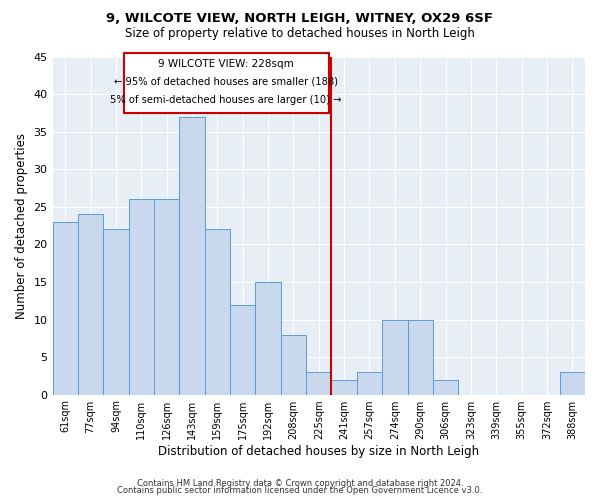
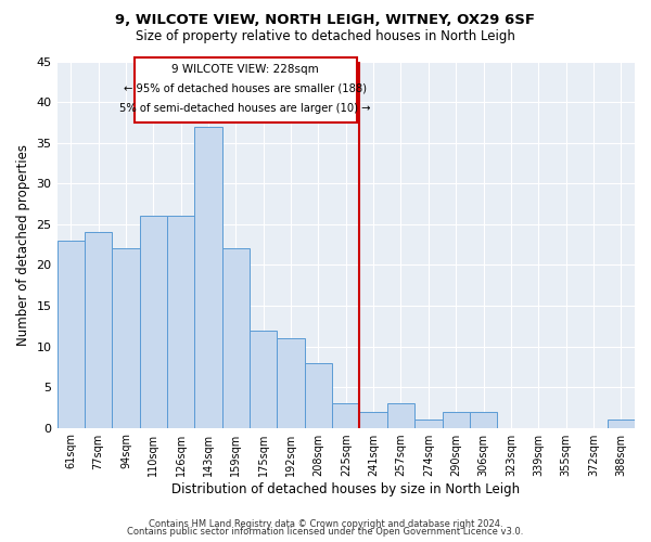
192sqm: 15 -> 11
274sqm: 10 -> 1
290sqm: 10 -> 2
388sqm: 3 -> 1
